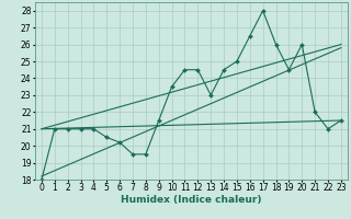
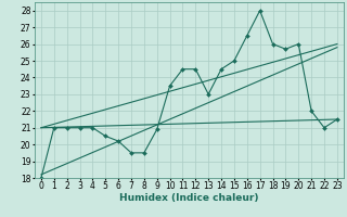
9: 21.5 -> 20.9
19: 24.5 -> 25.7
